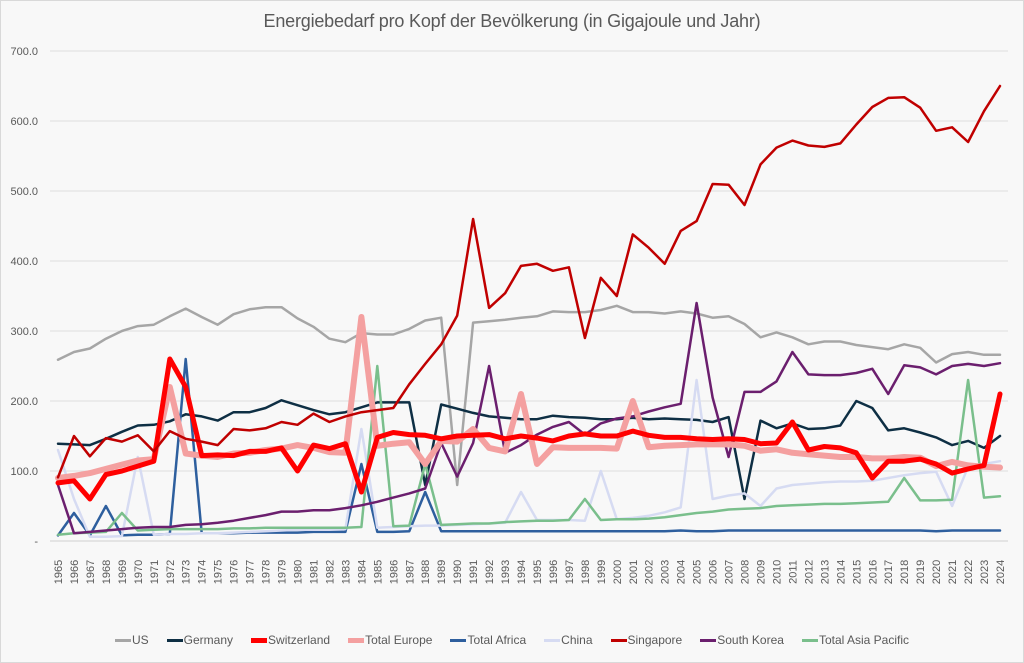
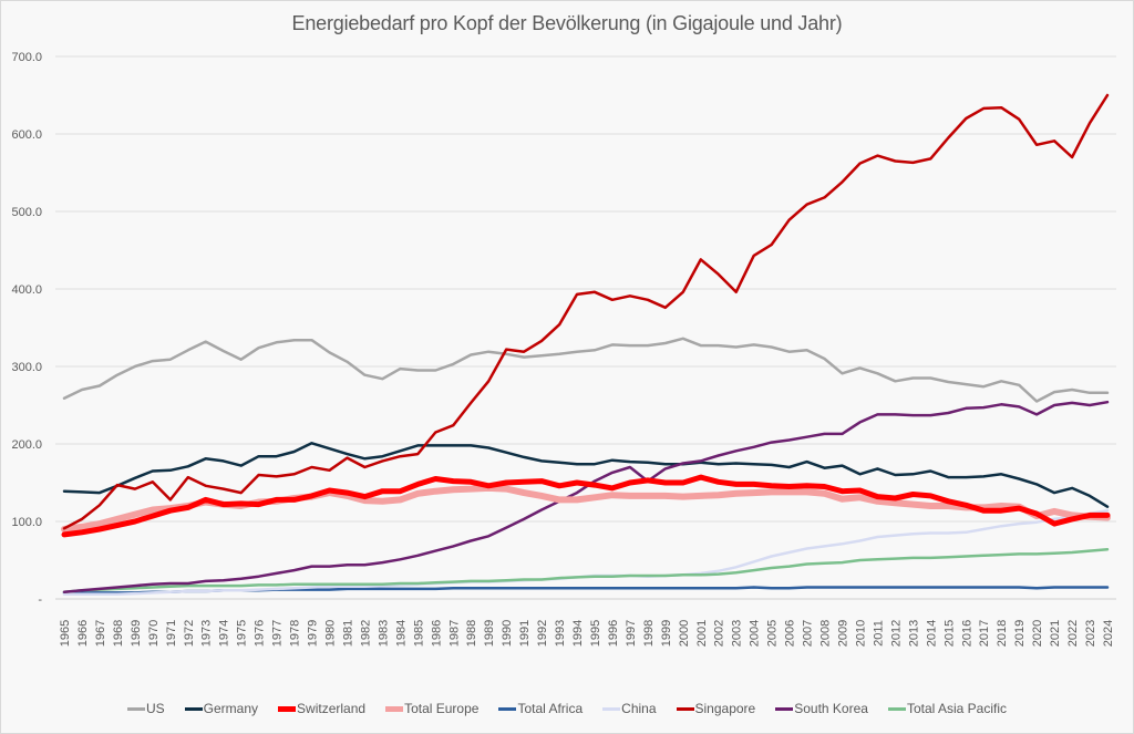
China/1965: 130 -> 10
South Korea/1965: 80 -> 10
Total Africa/1966: 40 -> 10
China/1966: 60 -> 10
Singapore/1966: 150 -> 100
Switzerland/1967: 60 -> 90
Total Africa/1968: 50 -> 10
Total Asia Pacific/1969: 40 -> 10
China/1970: 120 -> 10
Switzerland/1972: 260 -> 120
Total Europe/1972: 220 -> 120
Switzerland/1973: 220 -> 130
Total Africa/1973: 260 -> 10
Switzerland/1980: 100 -> 140
Switzerland/1984: 70 -> 140
Total Europe/1984: 320 -> 130
Total Africa/1984: 110 -> 10
China/1984: 160 -> 20
Total Asia Pacific/1985: 250 -> 20
Singapore/1986: 190 -> 220
Germany/1988: 80 -> 200
Total Europe/1988: 110 -> 140
Total Africa/1988: 70 -> 10
Total Asia Pacific/1988: 110 -> 20
South Korea/1989: 140 -> 80
US/1990: 80 -> 320
Total Europe/1991: 160 -> 140
Singapore/1991: 460 -> 320
South Korea/1991: 140 -> 100
South Korea/1992: 250 -> 120
Total Europe/1994: 210 -> 130
China/1994: 70 -> 30
Total Europe/1995: 110 -> 130
Singapore/1998: 290 -> 390
Total Asia Pacific/1998: 60 -> 30
China/1999: 100 -> 30
Singapore/2000: 350 -> 400
Total Europe/2001: 200 -> 130
China/2005: 230 -> 60
South Korea/2005: 340 -> 200
Singapore/2006: 510 -> 490
South Korea/2007: 120 -> 210
Germany/2008: 60 -> 170
Singapore/2008: 480 -> 520
China/2009: 50 -> 70
Switzerland/2011: 170 -> 130
South Korea/2011: 270 -> 240
Germany/2015: 200 -> 160
Germany/2016: 190 -> 160
Switzerland/2016: 90 -> 120
South Korea/2017: 210 -> 250
Total Asia Pacific/2018: 90 -> 60
China/2021: 50 -> 100
Total Asia Pacific/2022: 230 -> 60
Germany/2024: 150 -> 120
Switzerland/2024: 210 -> 110
